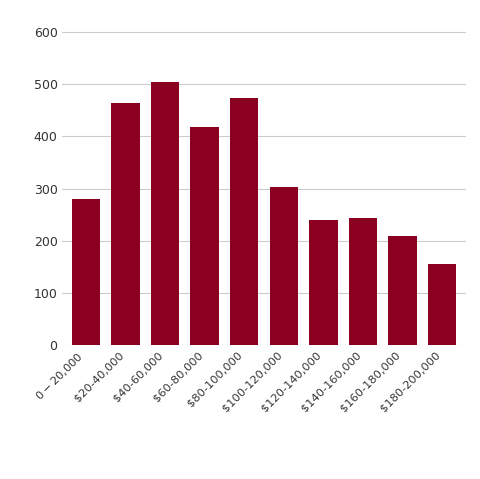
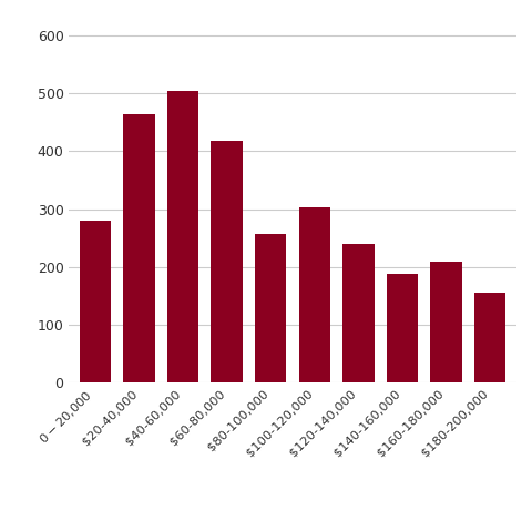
$80-100,000: 473 -> 256
$140-160,000: 243 -> 188
